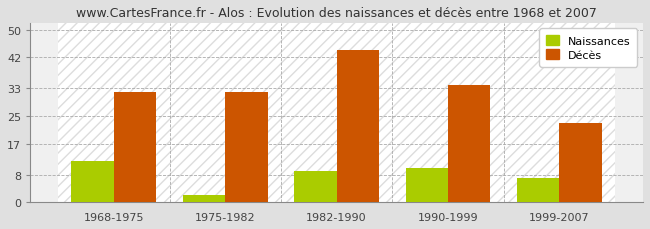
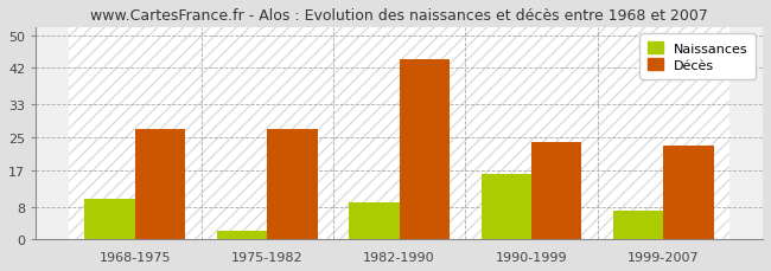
Naissances/1968-1975: 12 -> 10
Décès/1968-1975: 32 -> 27
Décès/1975-1982: 32 -> 27
Naissances/1990-1999: 10 -> 16
Décès/1990-1999: 34 -> 24
